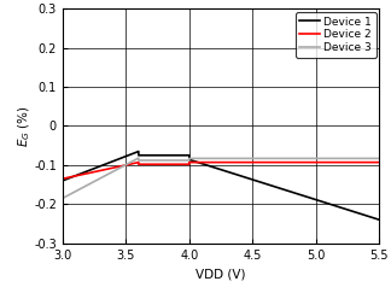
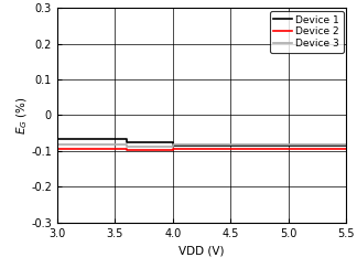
Device 1/3.0: -0.140 -> -0.065
Device 2/3.0: -0.135 -> -0.093
Device 3/3.0: -0.185 -> -0.082
Device 1/5.5: -0.240 -> -0.086
